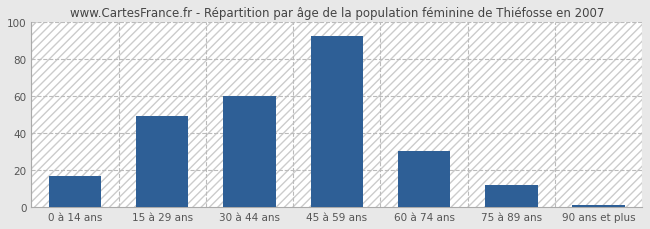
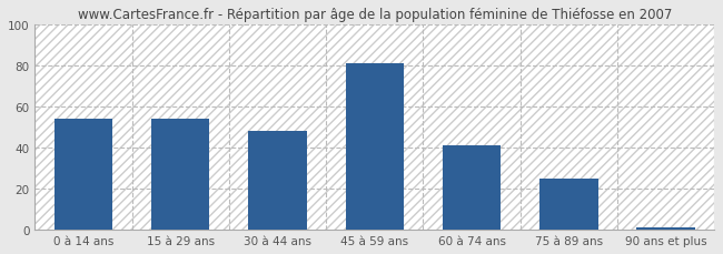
0 à 14 ans: 17 -> 54
15 à 29 ans: 49 -> 54
30 à 44 ans: 60 -> 48
45 à 59 ans: 92 -> 81
60 à 74 ans: 30 -> 41
75 à 89 ans: 12 -> 25
